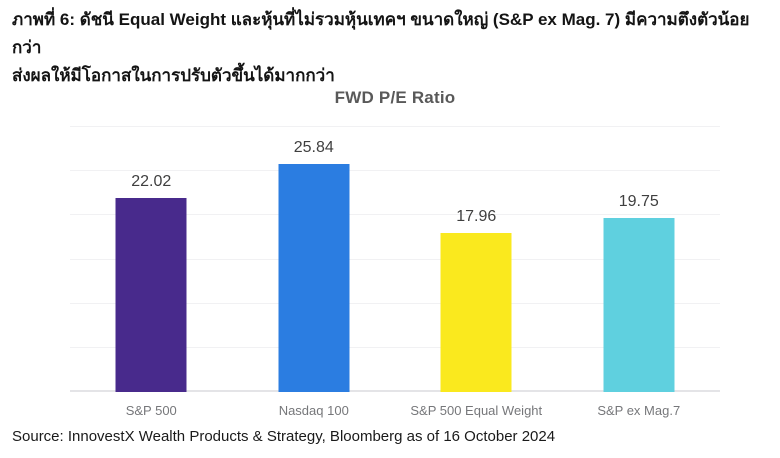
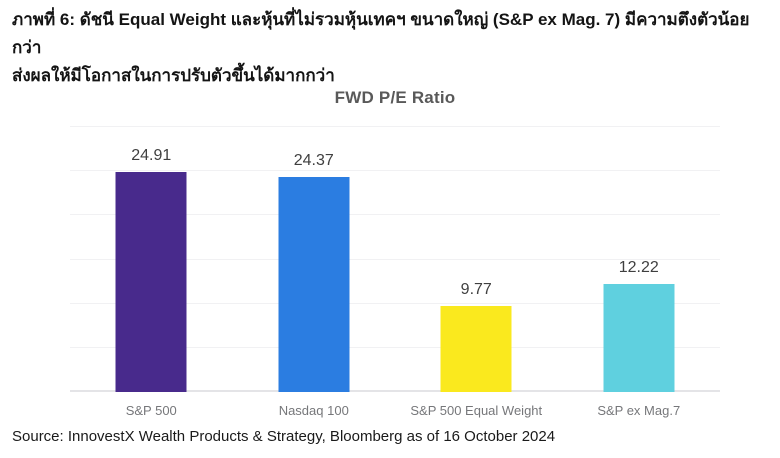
S&P 500: 22.02 -> 24.91
Nasdaq 100: 25.84 -> 24.37
S&P 500 Equal Weight: 17.96 -> 9.77
S&P ex Mag.7: 19.75 -> 12.22
